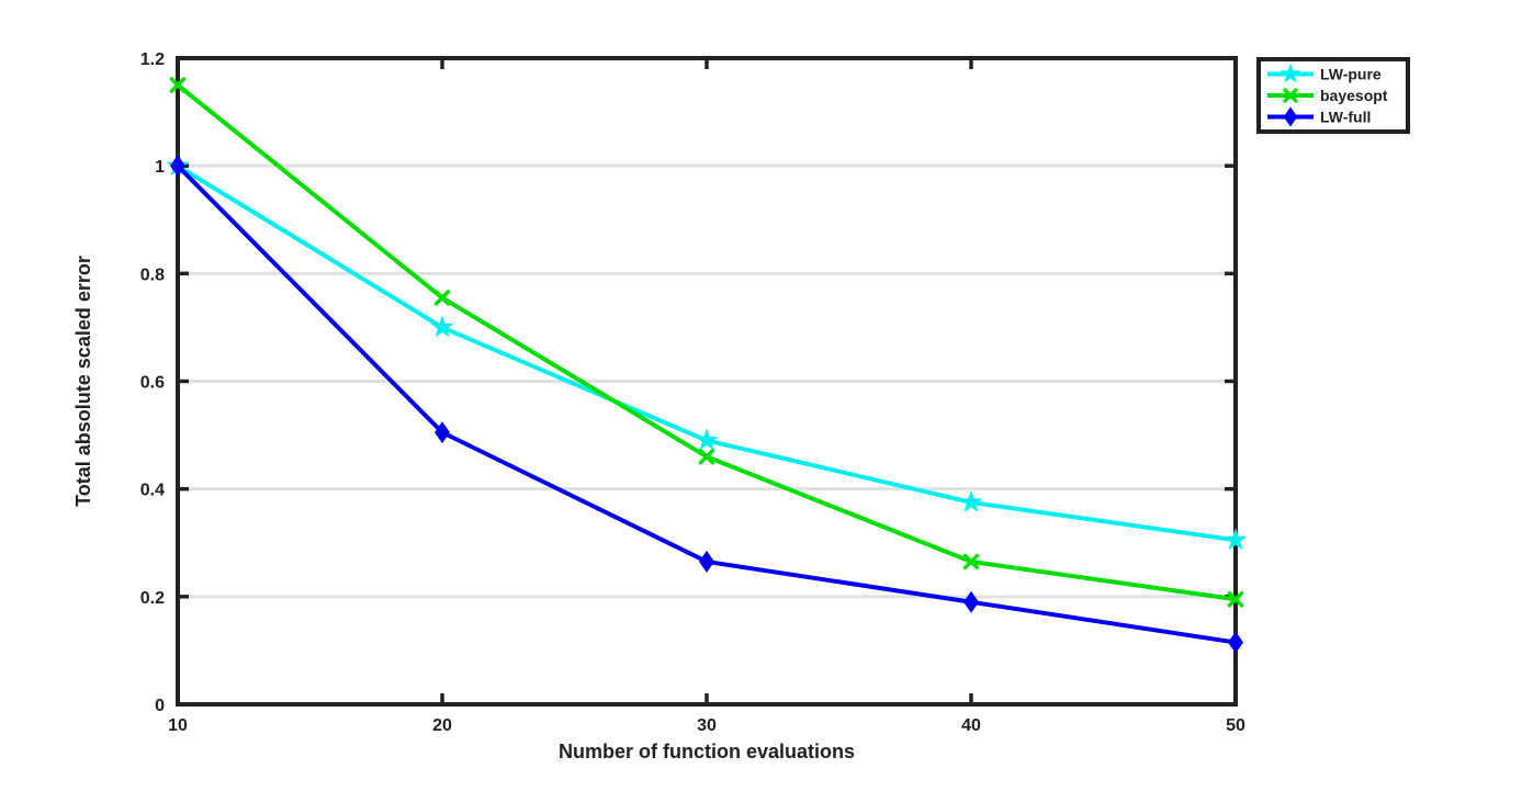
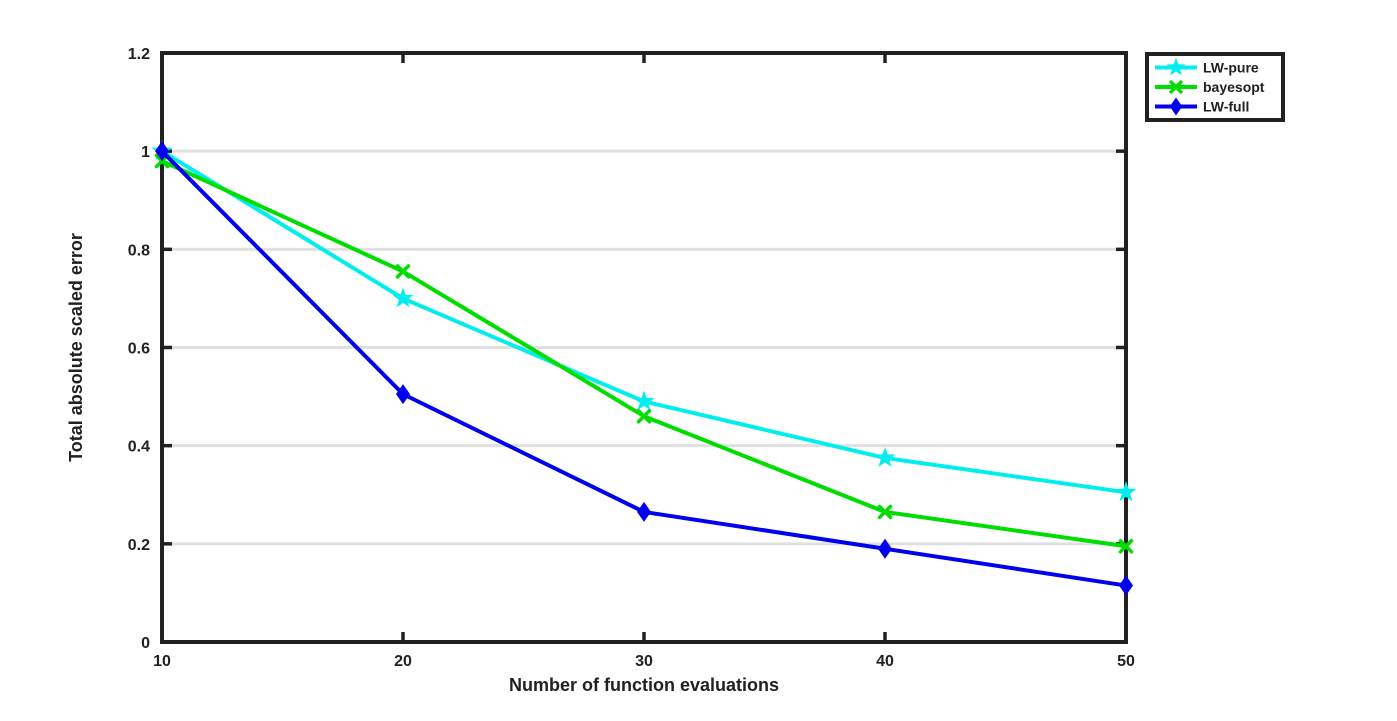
bayesopt/10: 1.15 -> 0.98
